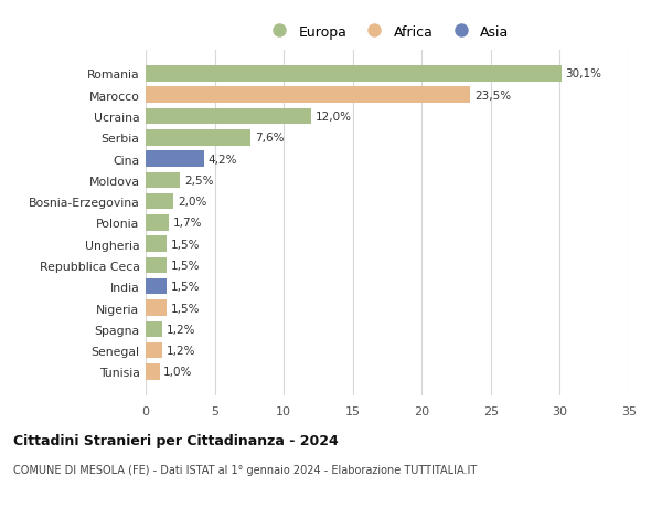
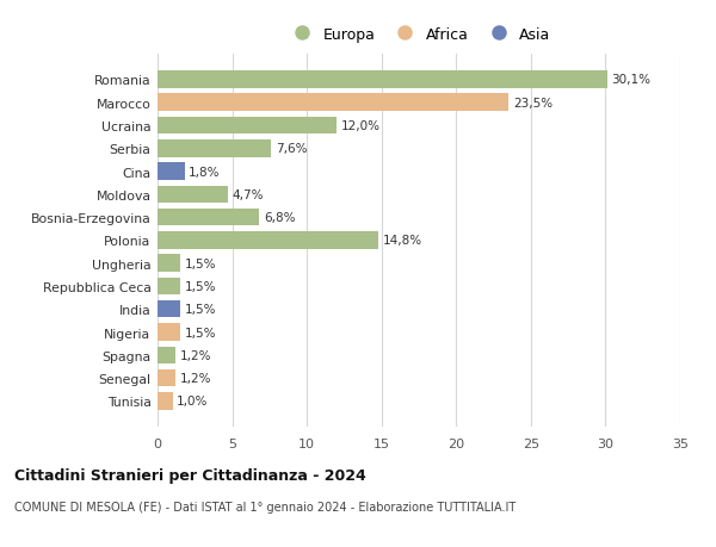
Cina: 4,2% -> 1,8%
Moldova: 2,5% -> 4,7%
Bosnia-Erzegovina: 2,0% -> 6,8%
Polonia: 1,7% -> 14,8%
